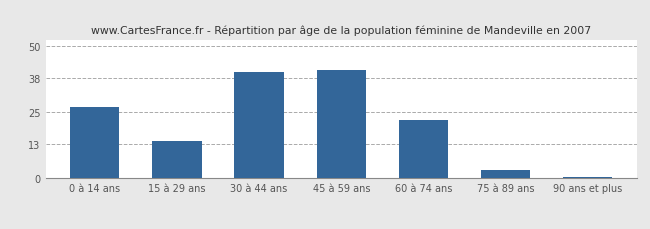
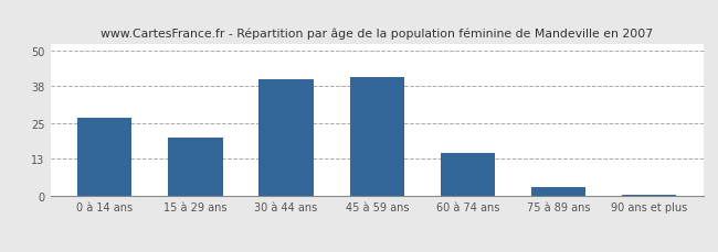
15 à 29 ans: 14.0 -> 20.0
60 à 74 ans: 22.0 -> 15.0
